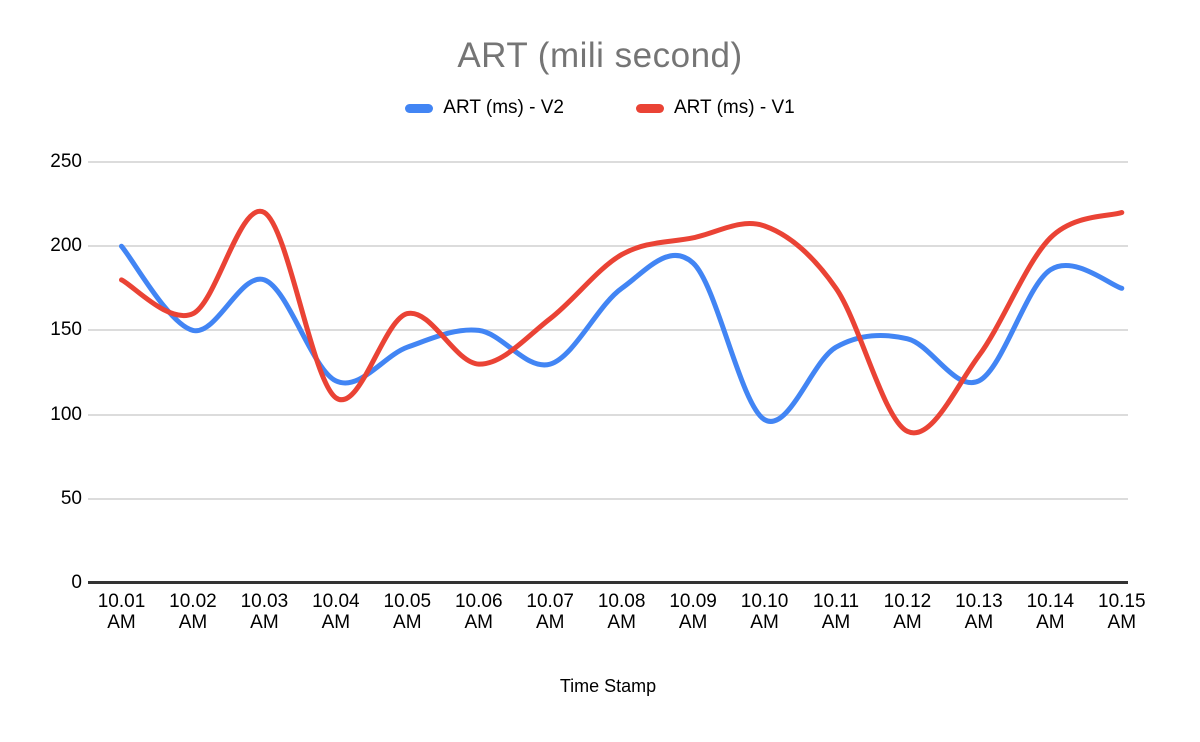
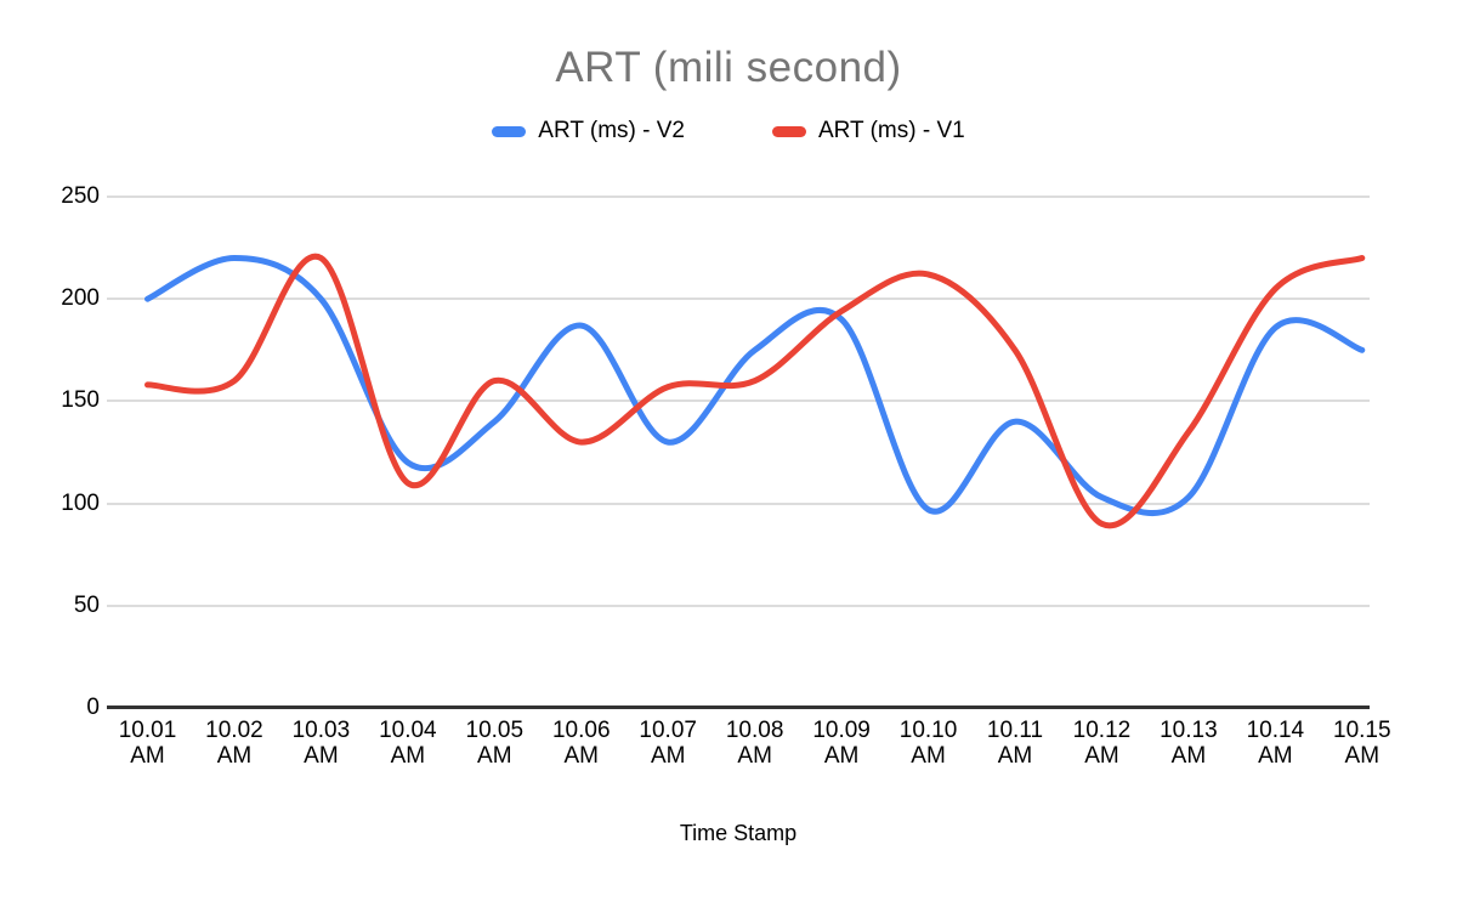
ART (ms) - V1/10.01 AM: 180 -> 158
ART (ms) - V2/10.02 AM: 150 -> 220
ART (ms) - V2/10.03 AM: 180 -> 200
ART (ms) - V2/10.06 AM: 150 -> 187
ART (ms) - V1/10.08 AM: 195 -> 160
ART (ms) - V1/10.09 AM: 205 -> 194
ART (ms) - V2/10.12 AM: 145 -> 103
ART (ms) - V2/10.13 AM: 120 -> 103
